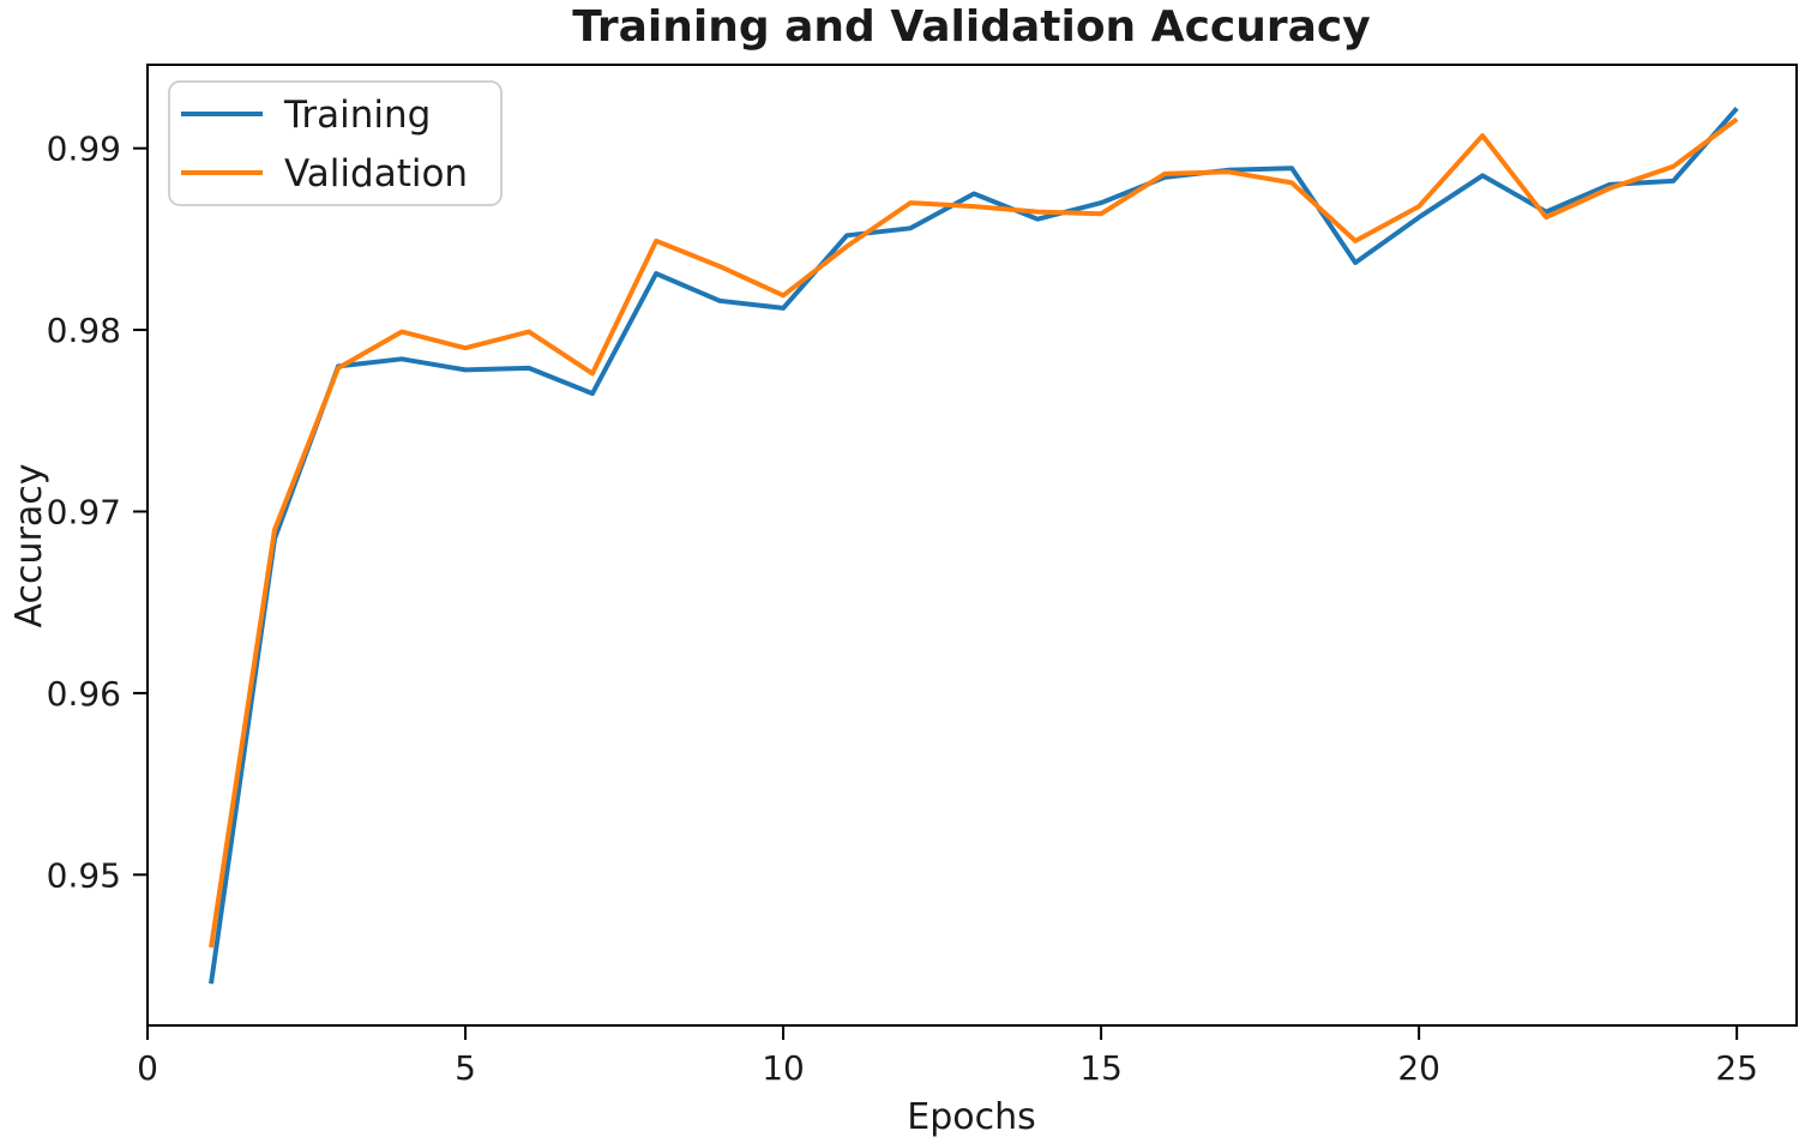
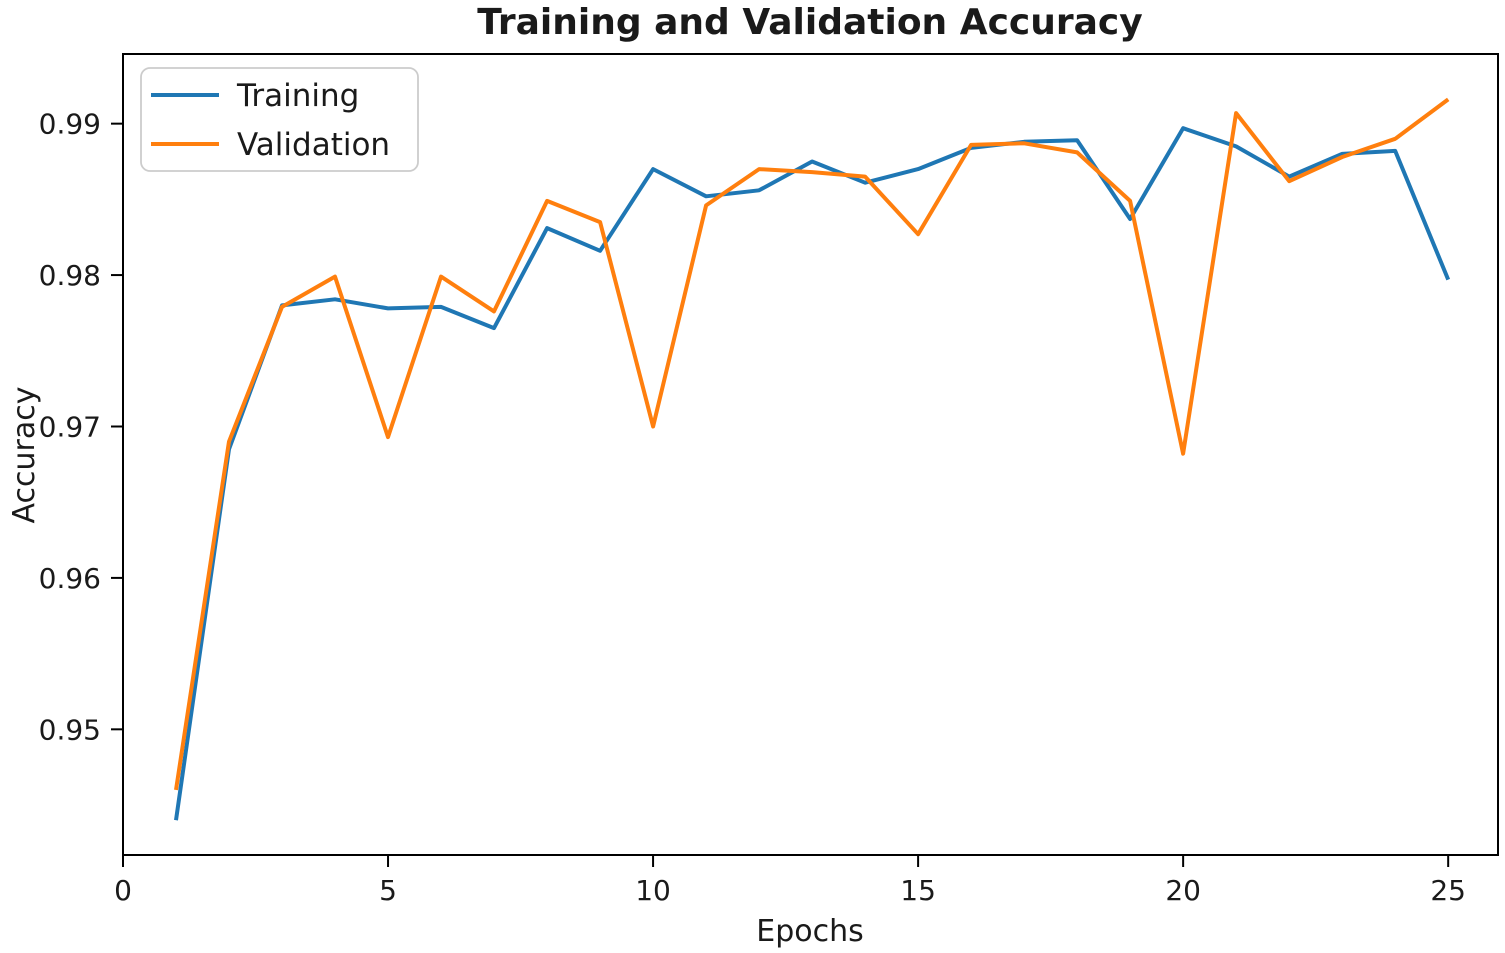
Validation/5: 0.9790 -> 0.9693
Training/10: 0.9812 -> 0.9870
Validation/10: 0.9819 -> 0.9700
Validation/15: 0.9864 -> 0.9827
Training/20: 0.9862 -> 0.9897
Validation/20: 0.9868 -> 0.9682
Training/25: 0.9922 -> 0.9797
